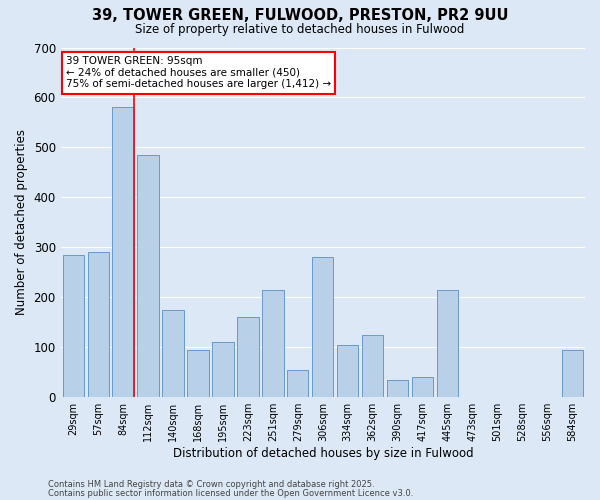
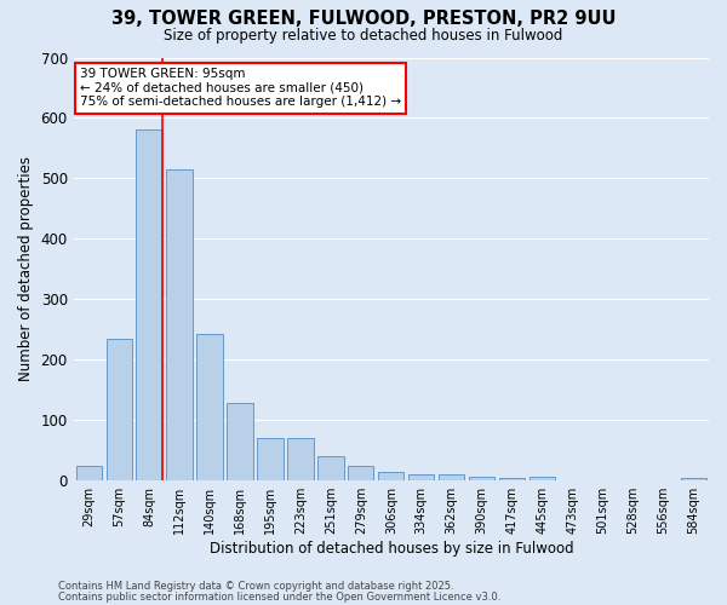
29sqm: 285 -> 25
57sqm: 290 -> 235
112sqm: 485 -> 515
140sqm: 175 -> 242
168sqm: 95 -> 128
195sqm: 110 -> 70
223sqm: 160 -> 70
251sqm: 215 -> 40
279sqm: 55 -> 25
306sqm: 280 -> 15
334sqm: 105 -> 10
362sqm: 125 -> 10
390sqm: 35 -> 7
417sqm: 40 -> 5
445sqm: 215 -> 7
584sqm: 95 -> 5
